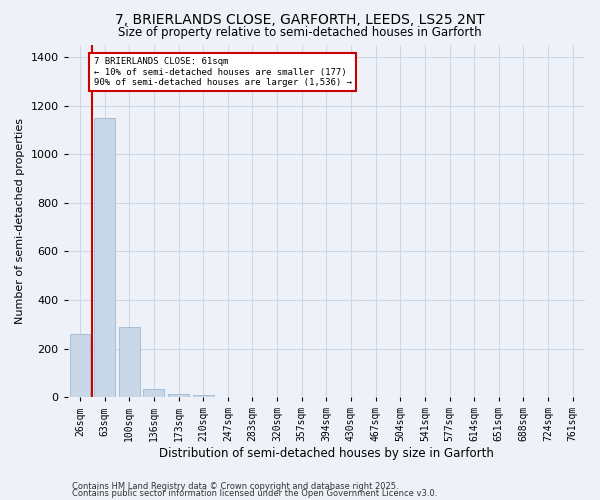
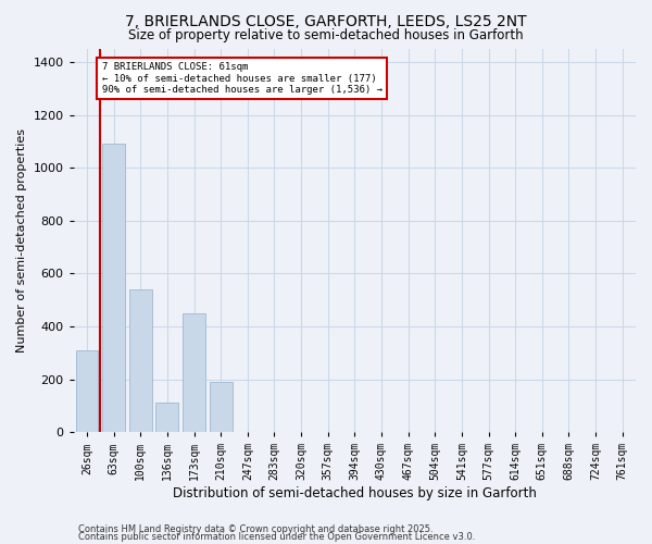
26sqm: 260 -> 310
63sqm: 1150 -> 1090
100sqm: 290 -> 540
136sqm: 35 -> 110
173sqm: 15 -> 450
210sqm: 8 -> 190
